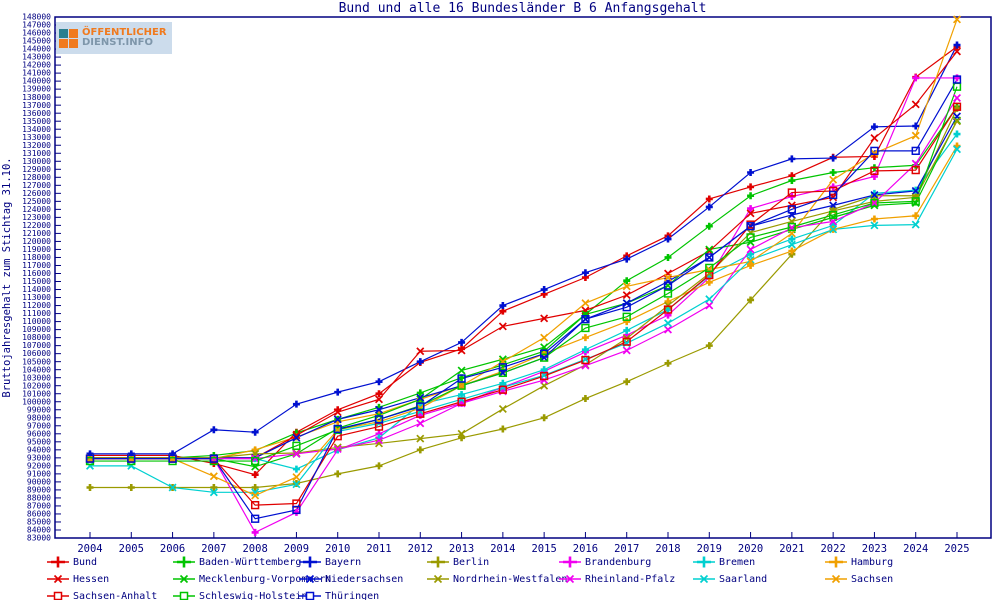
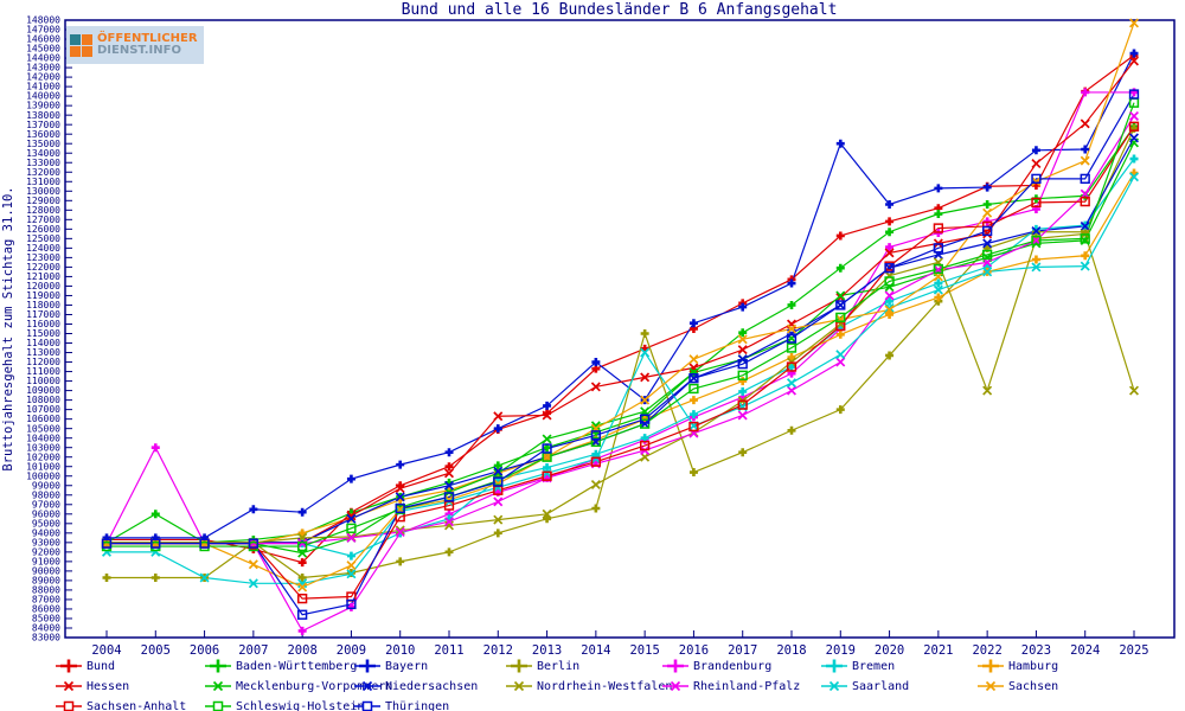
Baden-Württemberg/2005: 93000 -> 96000
Brandenburg/2005: 93000 -> 103000
Berlin/2007: 89000 -> 93000
Bayern/2015: 114000 -> 108000
Berlin/2015: 98000 -> 115000
Saarland/2015: 103000 -> 113000
Bayern/2019: 124000 -> 135000
Nordrhein-Westfalen/2022: 124000 -> 109000
Nordrhein-Westfalen/2025: 135000 -> 109000
